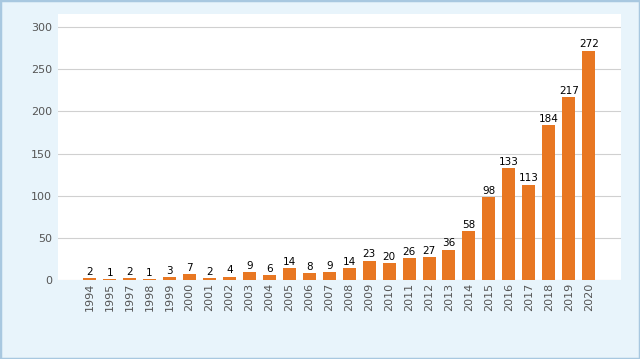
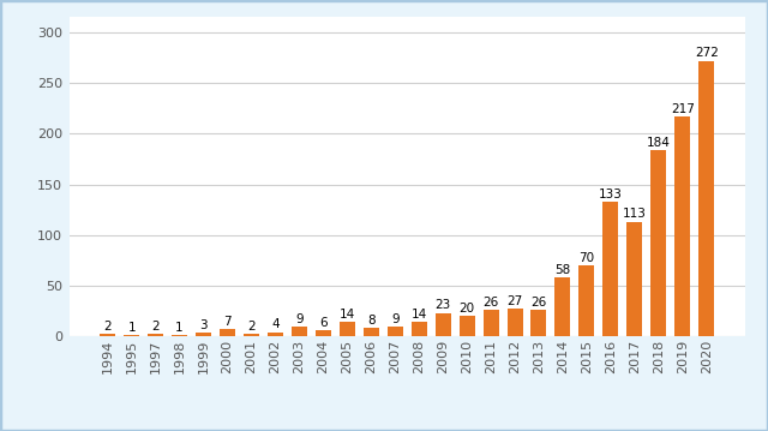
2013: 36 -> 26
2015: 98 -> 70
